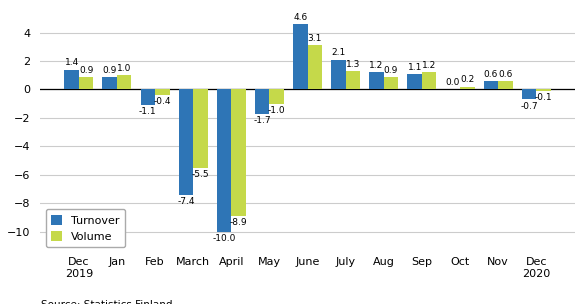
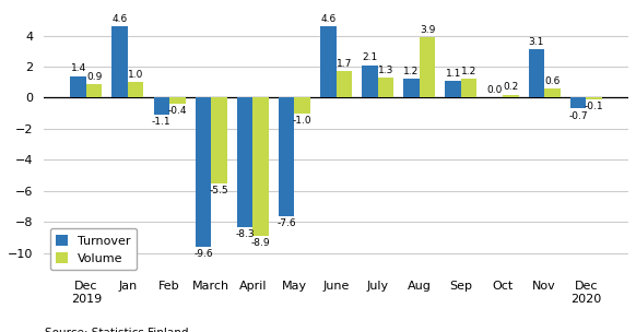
Turnover/Jan: 0.9 -> 4.6
Turnover/March: -7.4 -> -9.6
Turnover/April: -10.0 -> -8.3
Turnover/May: -1.7 -> -7.6
Volume/June: 3.1 -> 1.7
Volume/Aug: 0.9 -> 3.9
Turnover/Nov: 0.6 -> 3.1
